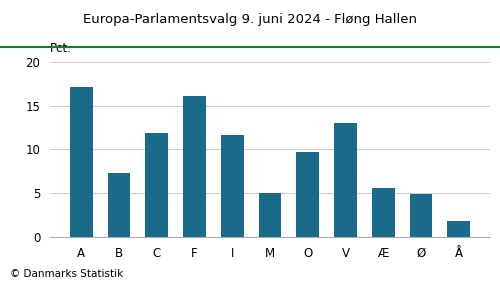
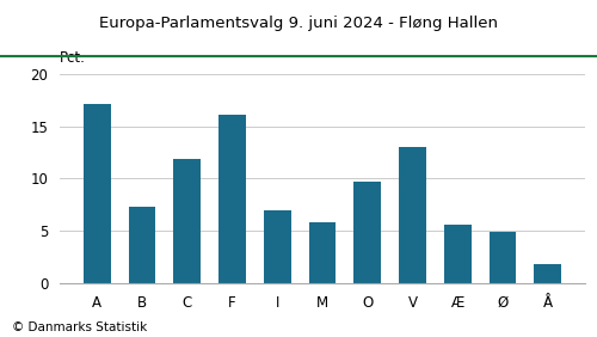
I: 11.6 -> 7.0
M: 5.0 -> 5.8
